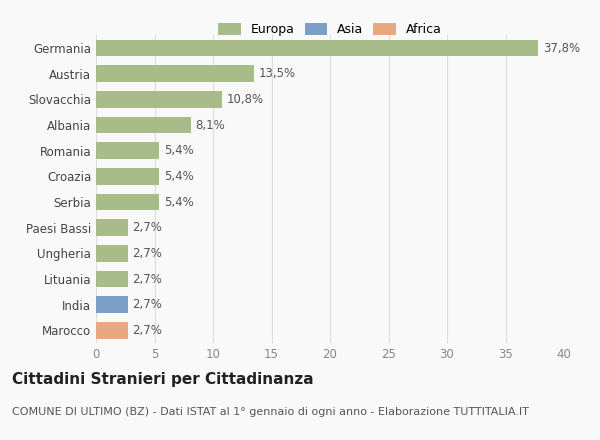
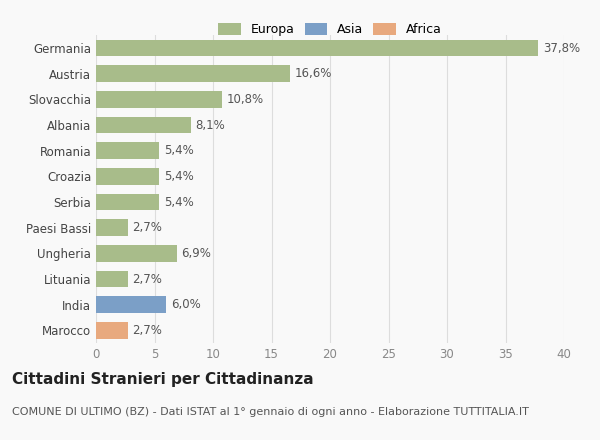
Austria: 13,5% -> 16,6%
Ungheria: 2,7% -> 6,9%
India: 2,7% -> 6,0%
